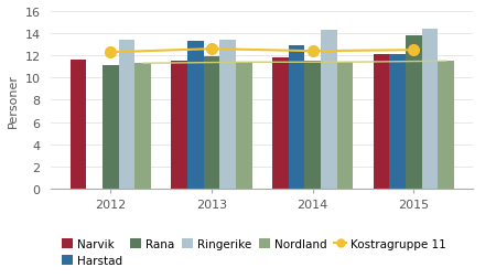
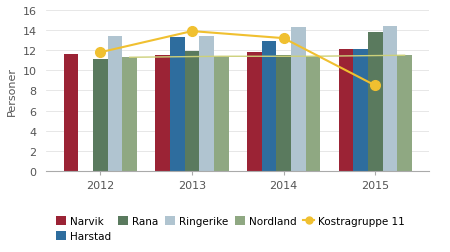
Kostragruppe 11/2012: 12.3 -> 11.8
Kostragruppe 11/2013: 12.6 -> 13.9
Kostragruppe 11/2014: 12.4 -> 13.2
Kostragruppe 11/2015: 12.5 -> 8.5
